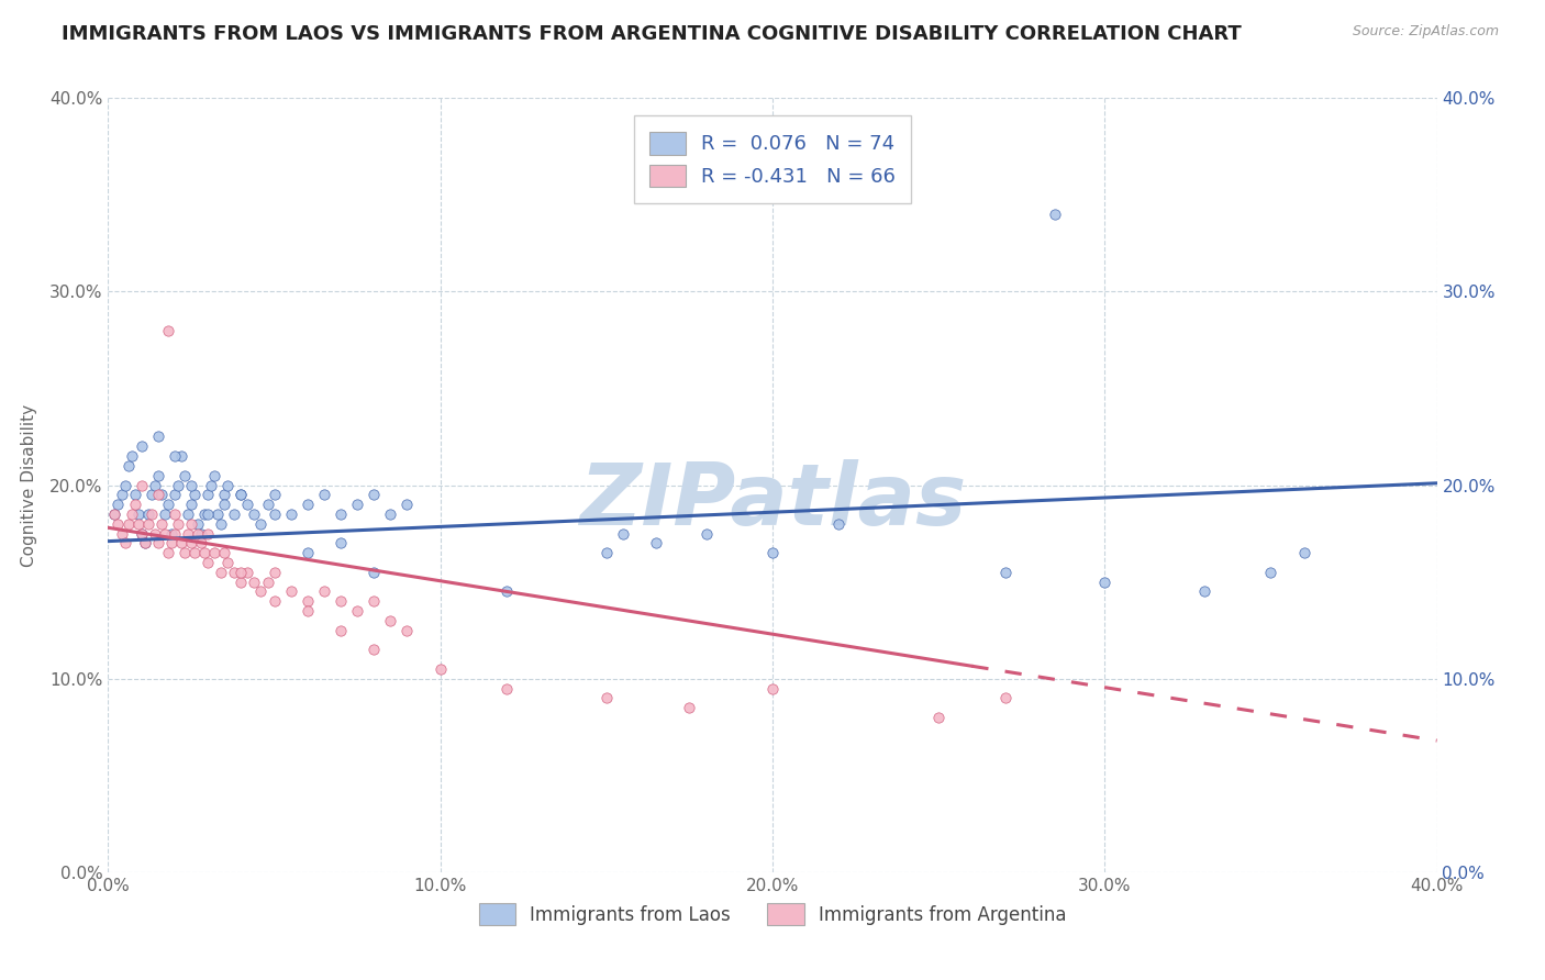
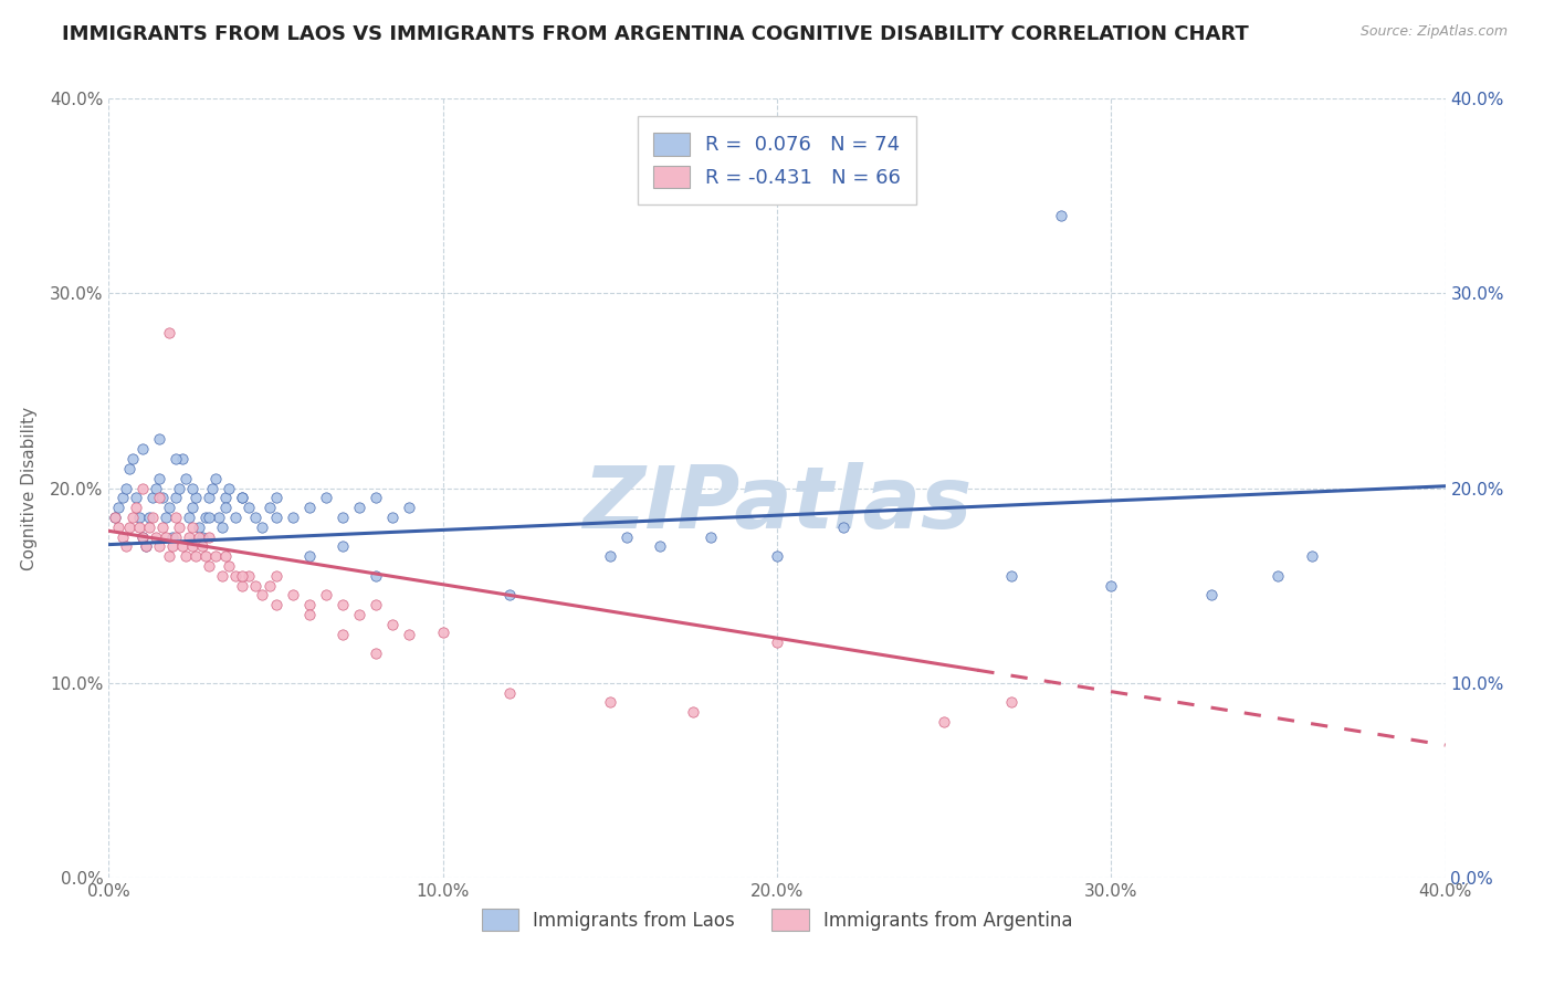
Immigrants from Argentina/10.0%: 10.5% -> 12.6%
Immigrants from Argentina/20.0%: 9.5% -> 12.1%
